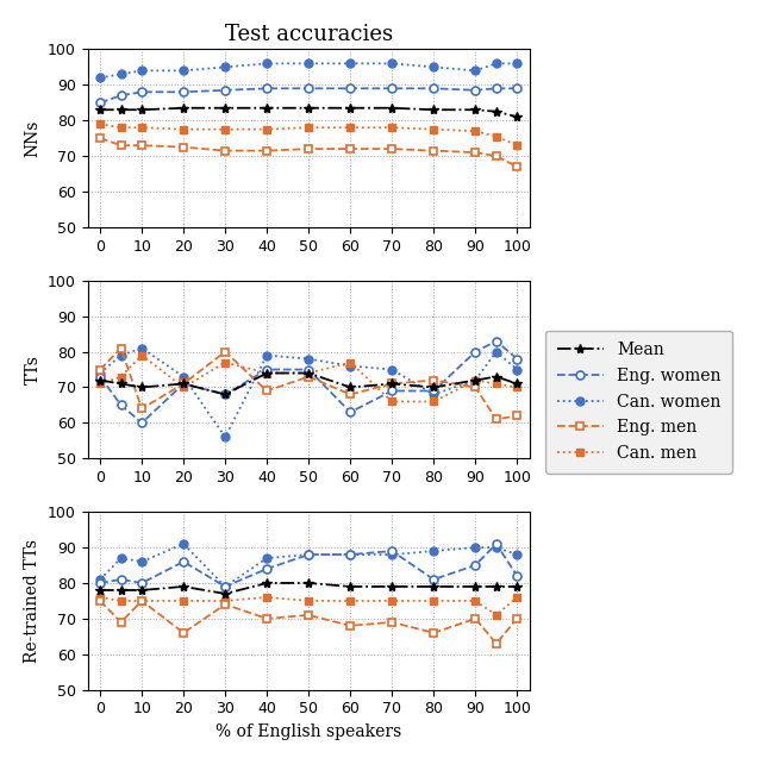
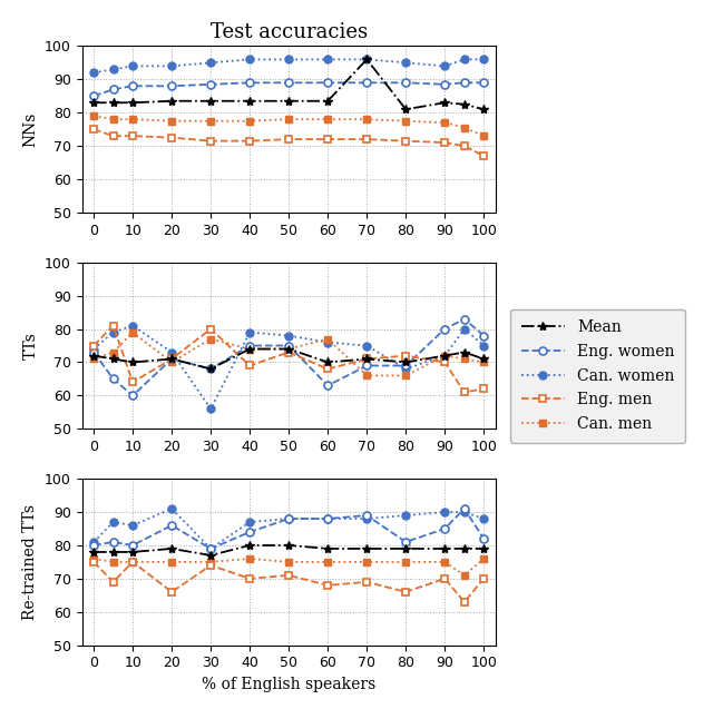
Test accuracies/Mean/70: 83.5 -> 96.0
Test accuracies/Mean/80: 83.0 -> 81.0
